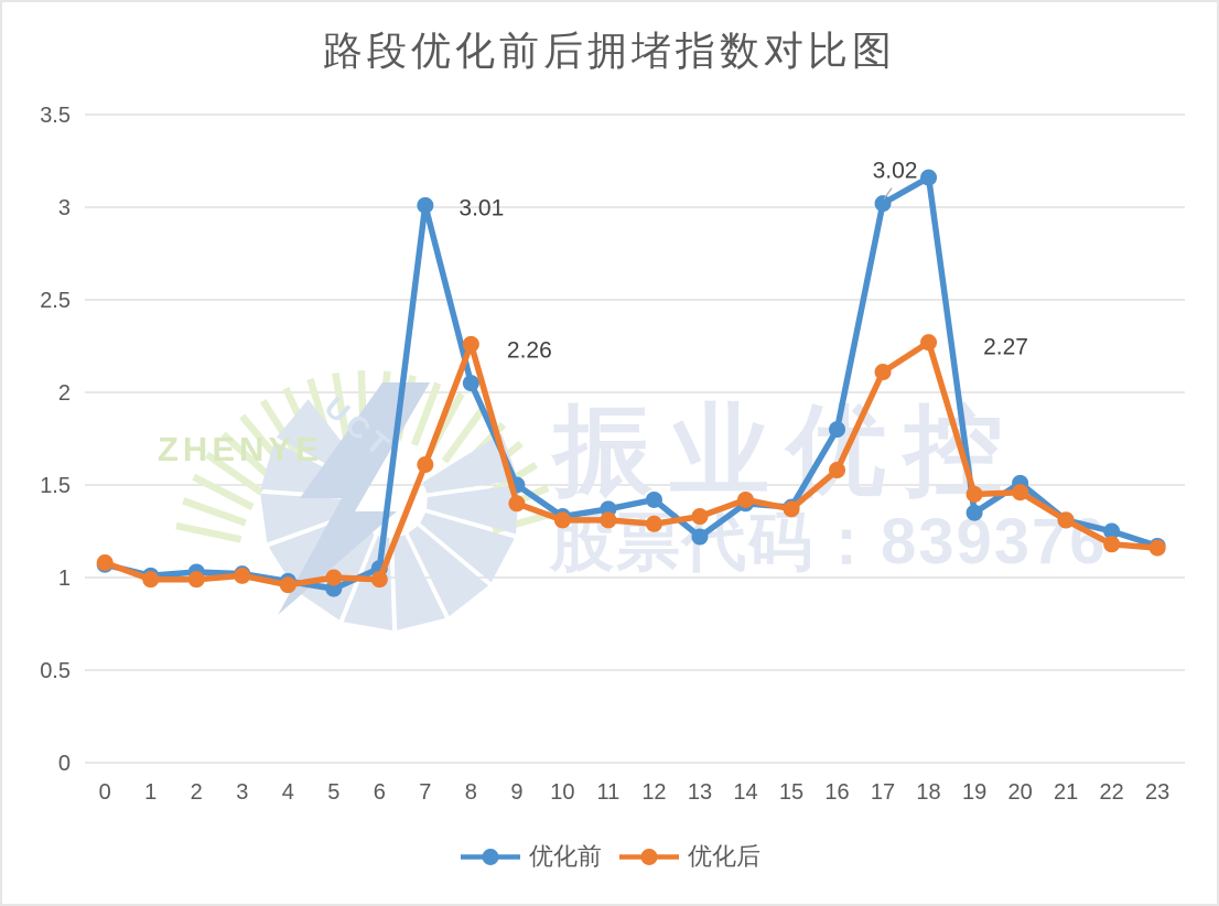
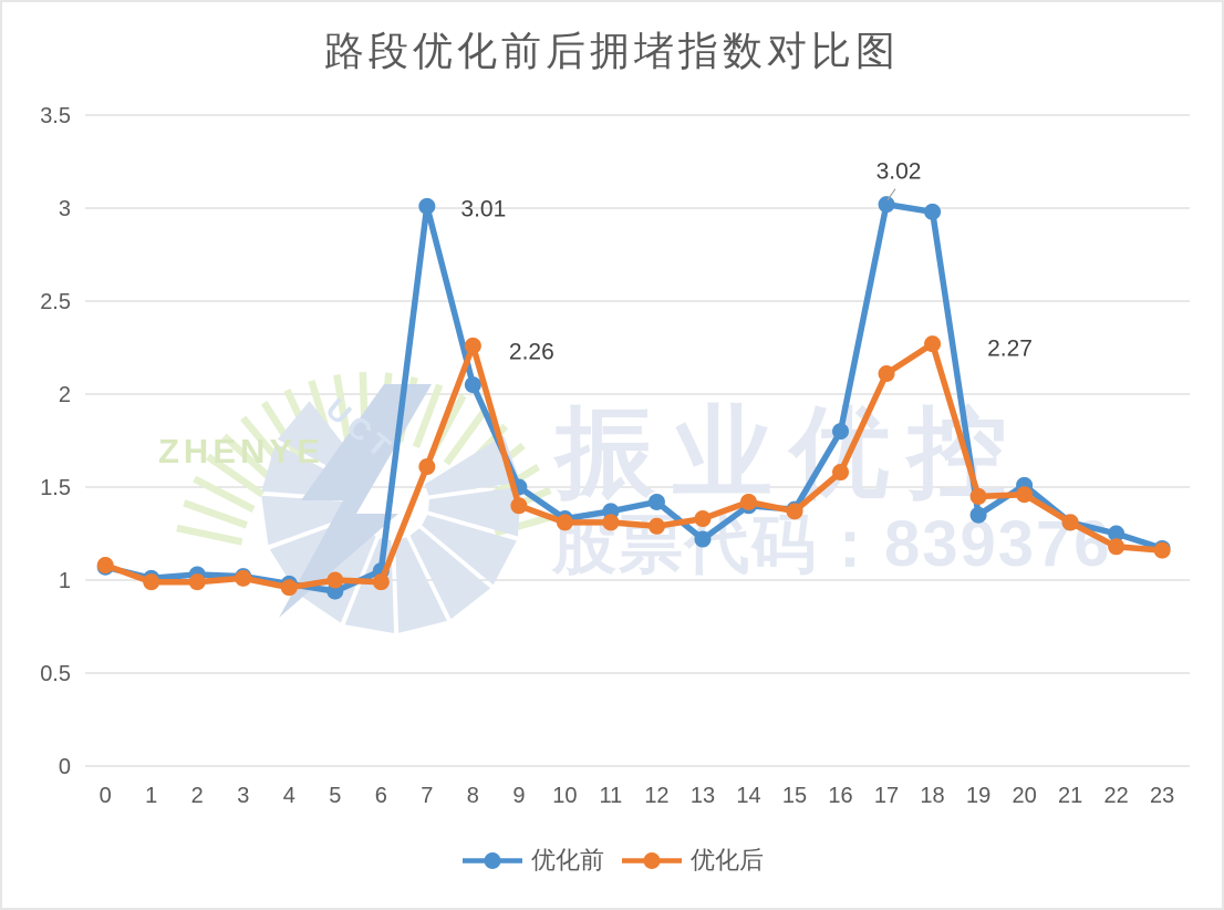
优化前/18: 3.16 -> 2.98
